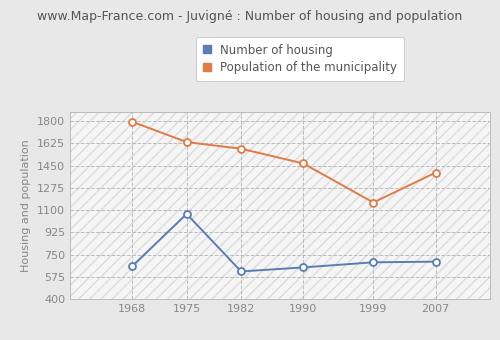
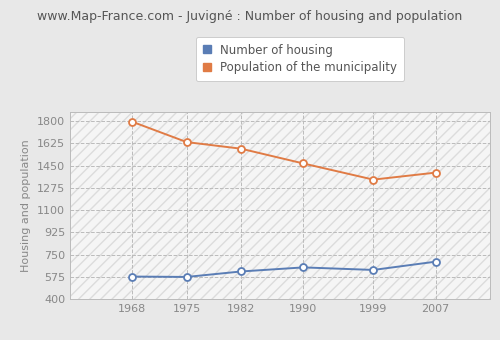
Number of housing/1968: 660 -> 580
Number of housing/1975: 1070 -> 580
Number of housing/1999: 690 -> 630
Population of the municipality/1999: 1160 -> 1340
